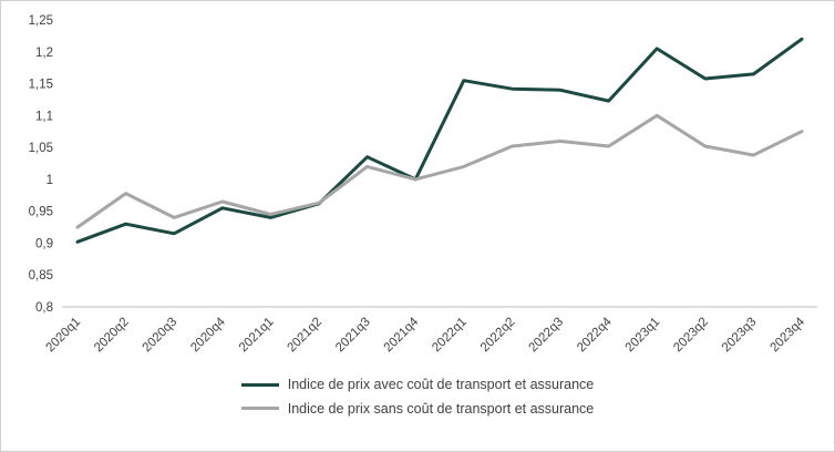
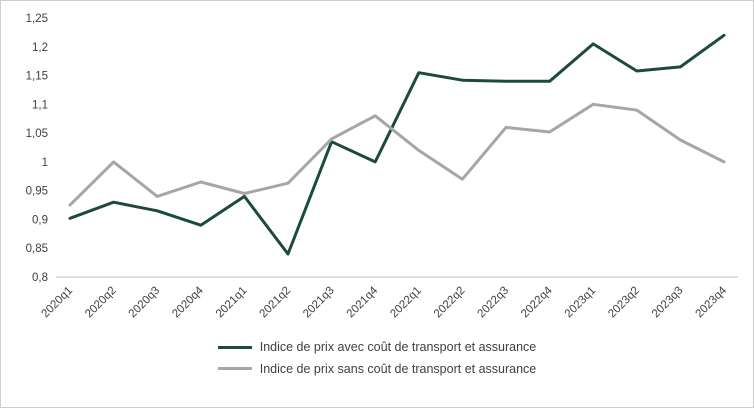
Indice de prix sans coût de transport et assurance/2020q2: 0,98 -> 1,00
Indice de prix avec coût de transport et assurance/2020q4: 0,95 -> 0,89
Indice de prix avec coût de transport et assurance/2021q2: 0,96 -> 0,84
Indice de prix sans coût de transport et assurance/2021q3: 1,02 -> 1,04
Indice de prix sans coût de transport et assurance/2021q4: 1,00 -> 1,08
Indice de prix sans coût de transport et assurance/2022q2: 1,05 -> 0,97
Indice de prix avec coût de transport et assurance/2022q4: 1,12 -> 1,14
Indice de prix sans coût de transport et assurance/2023q2: 1,05 -> 1,09
Indice de prix sans coût de transport et assurance/2023q4: 1,07 -> 1,00
